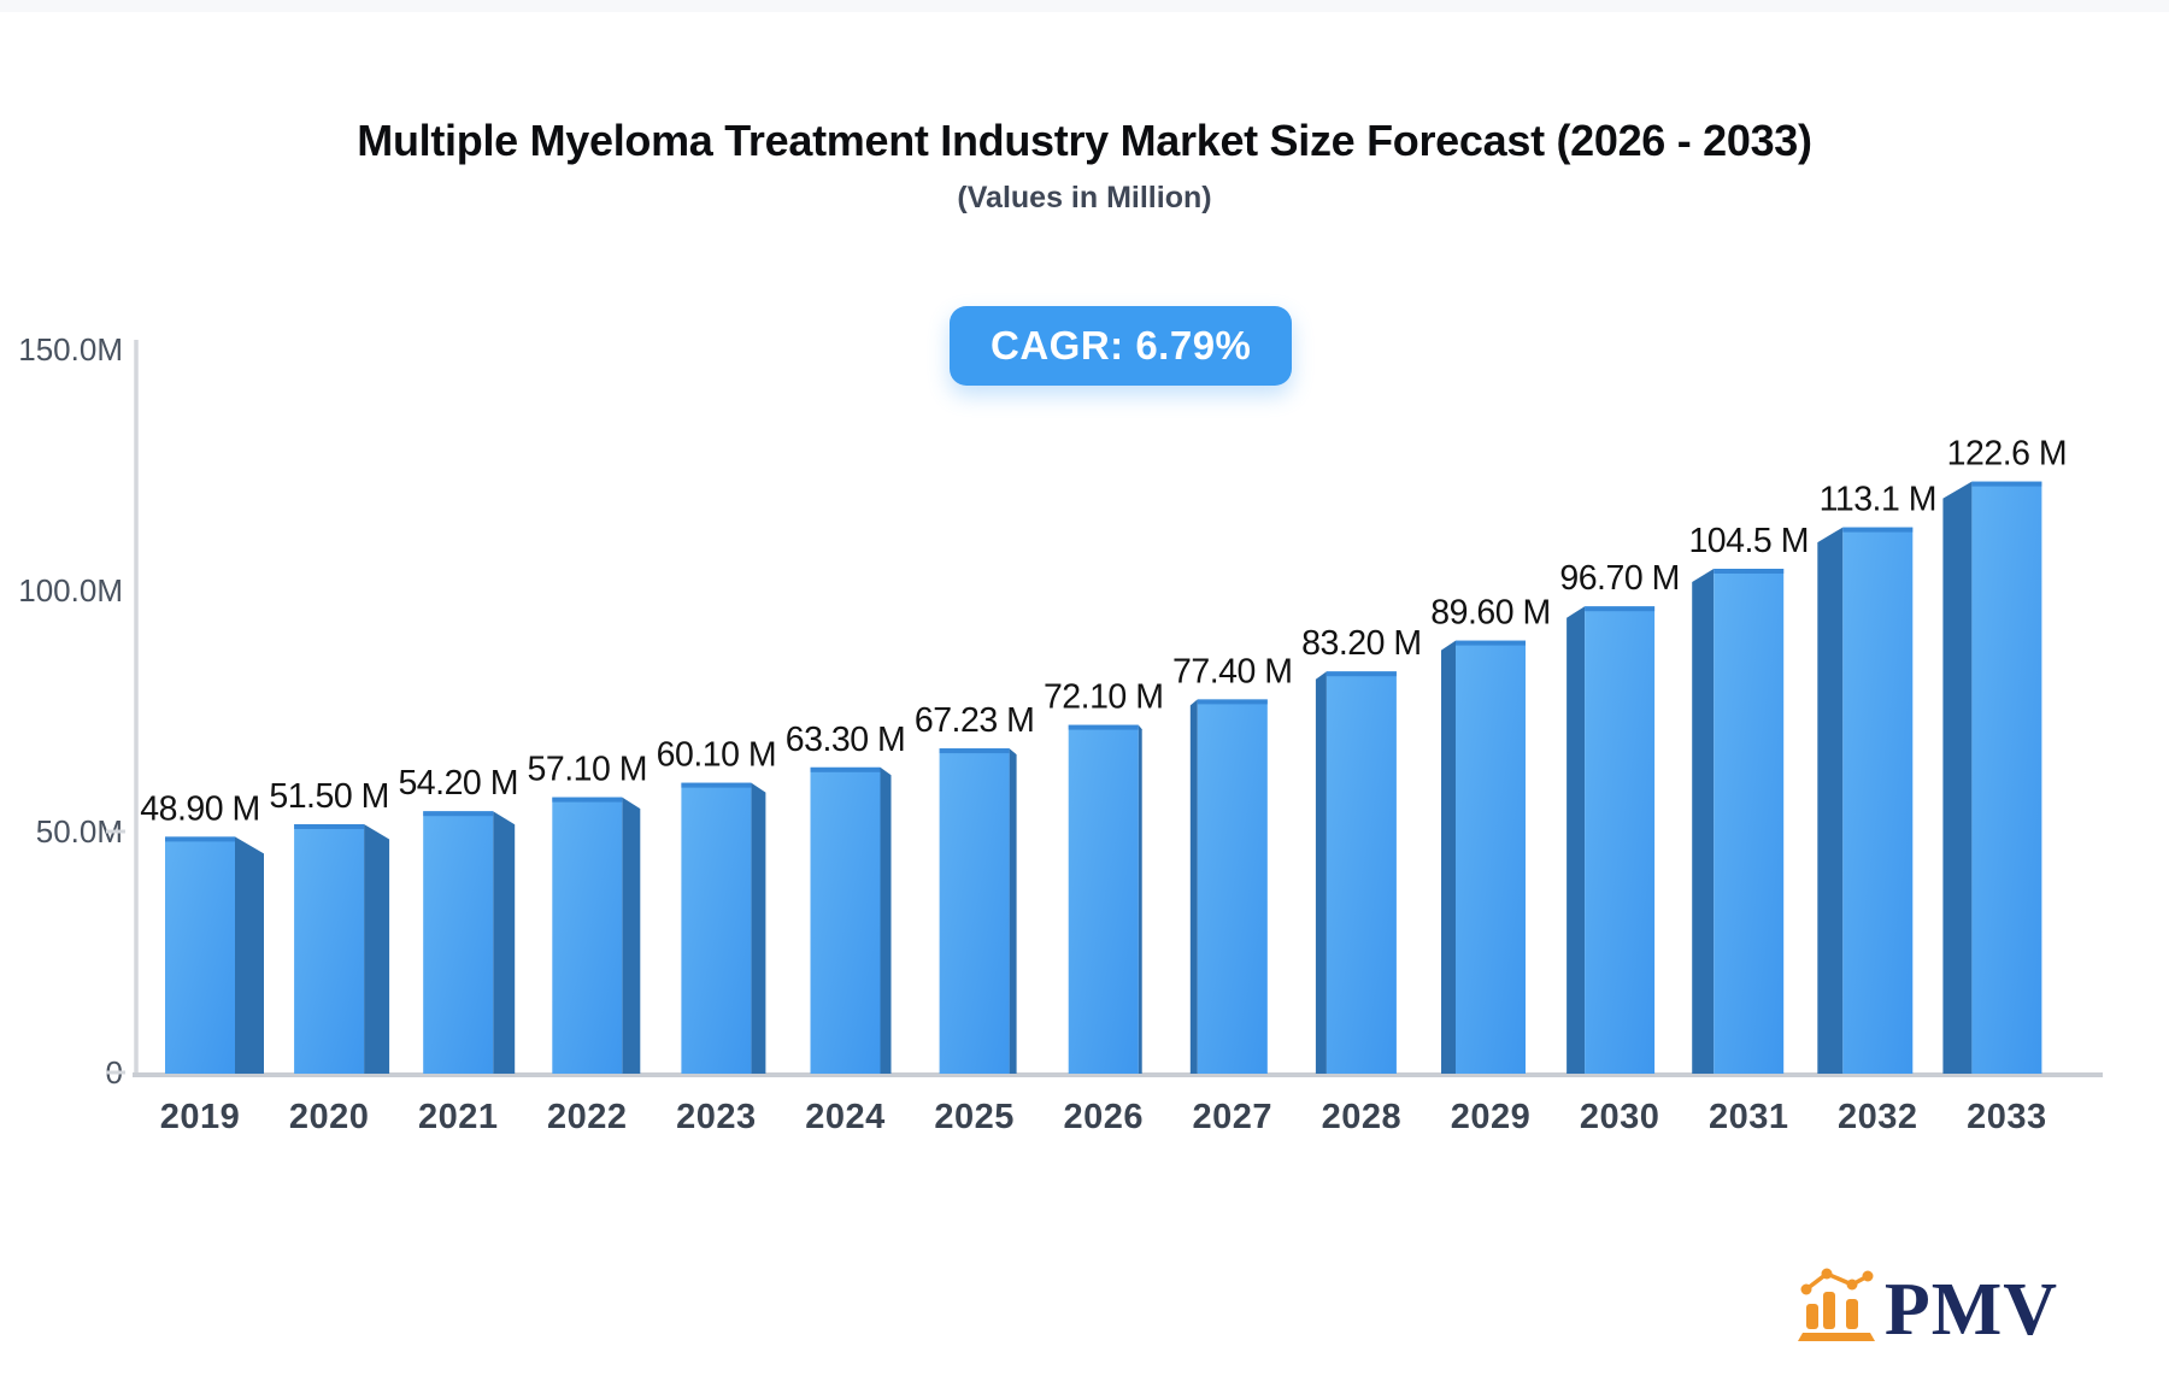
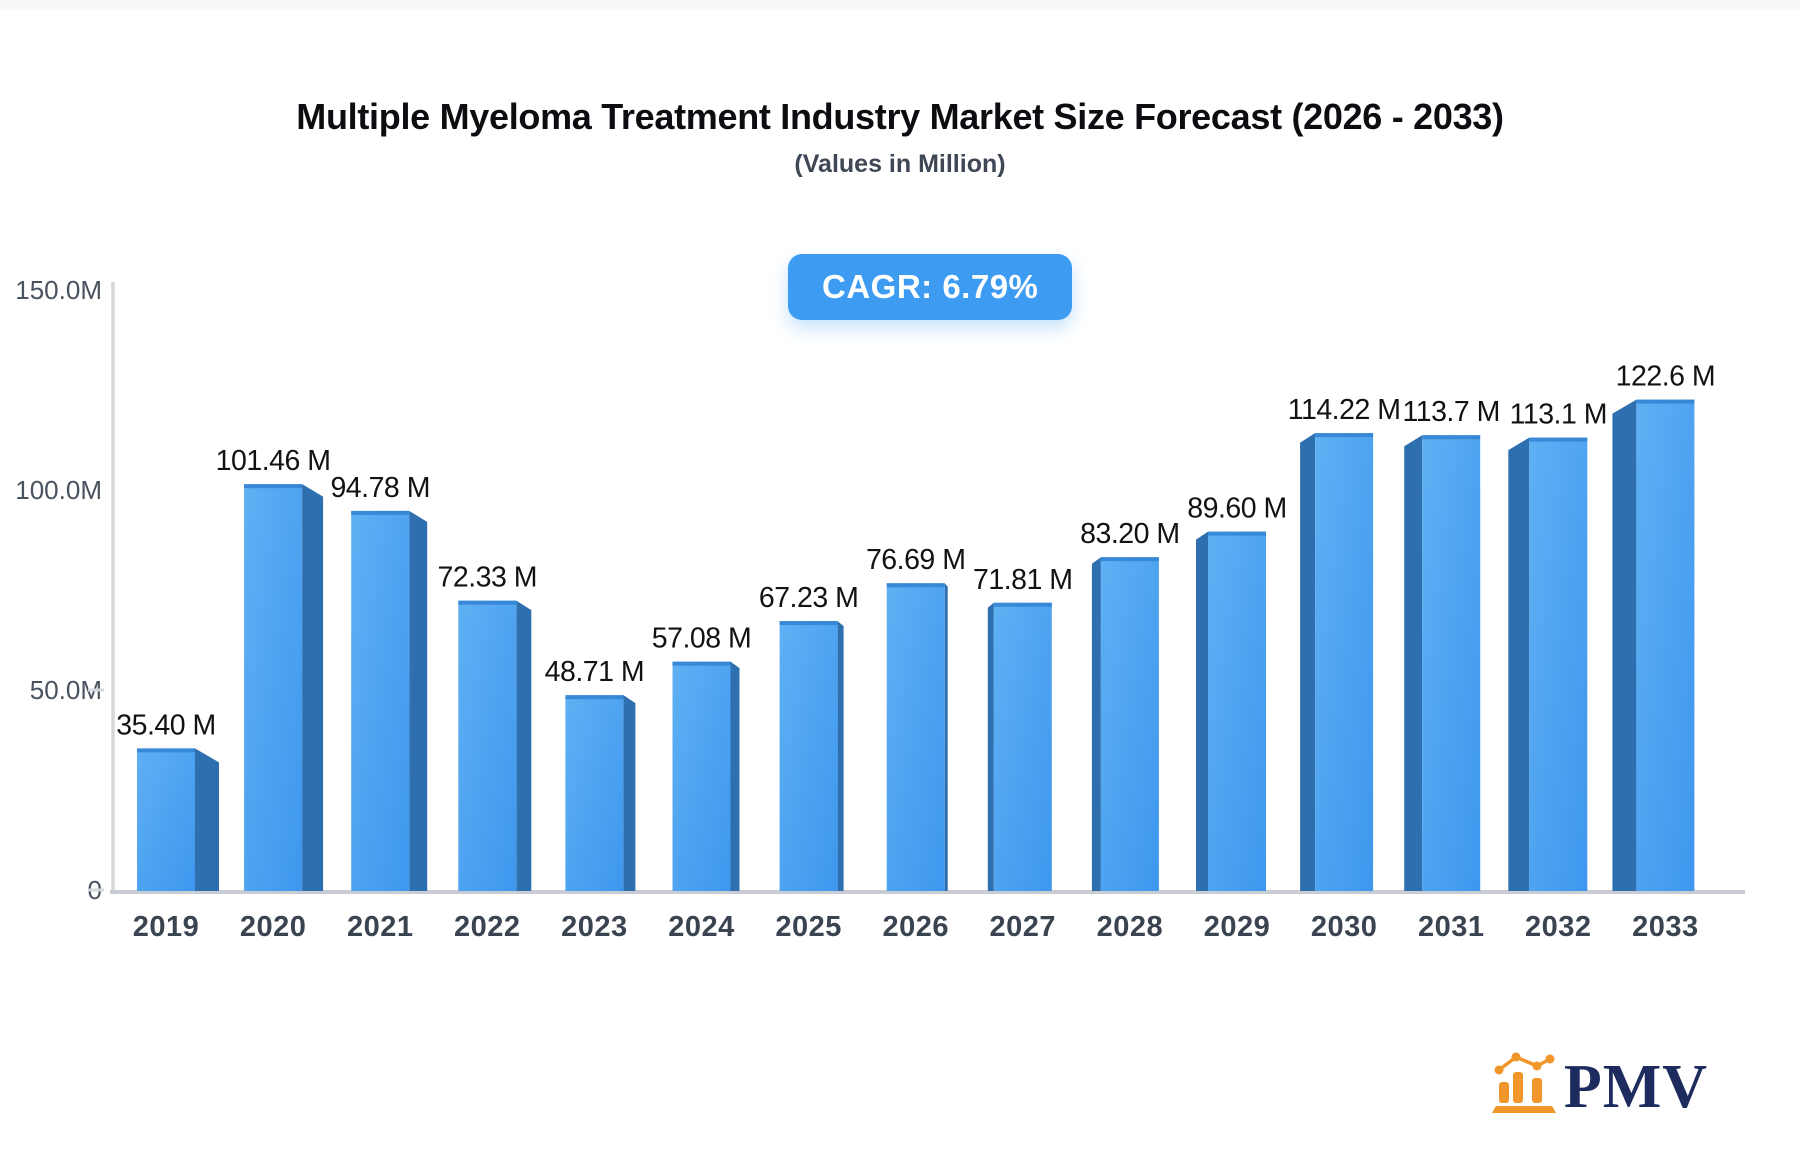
2019: 48.90 -> 35.40
2020: 51.50 -> 101.46
2021: 54.20 -> 94.78
2022: 57.10 -> 72.33
2023: 60.10 -> 48.71
2024: 63.30 -> 57.08
2026: 72.10 -> 76.69
2027: 77.40 -> 71.81
2030: 96.70 -> 114.22
2031: 104.5 -> 113.7
